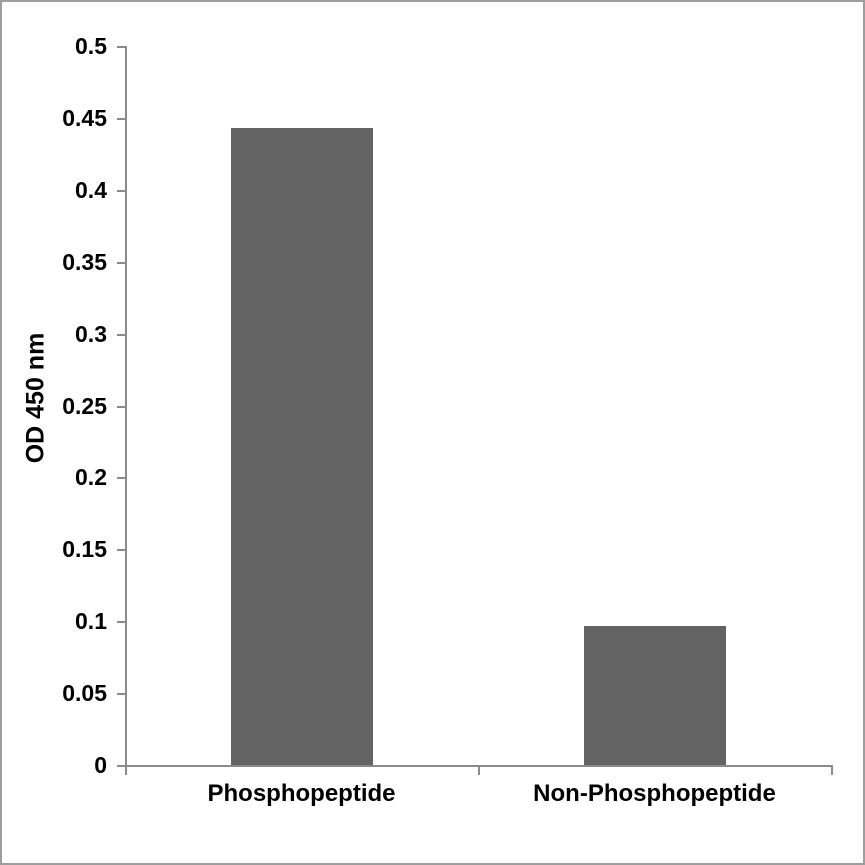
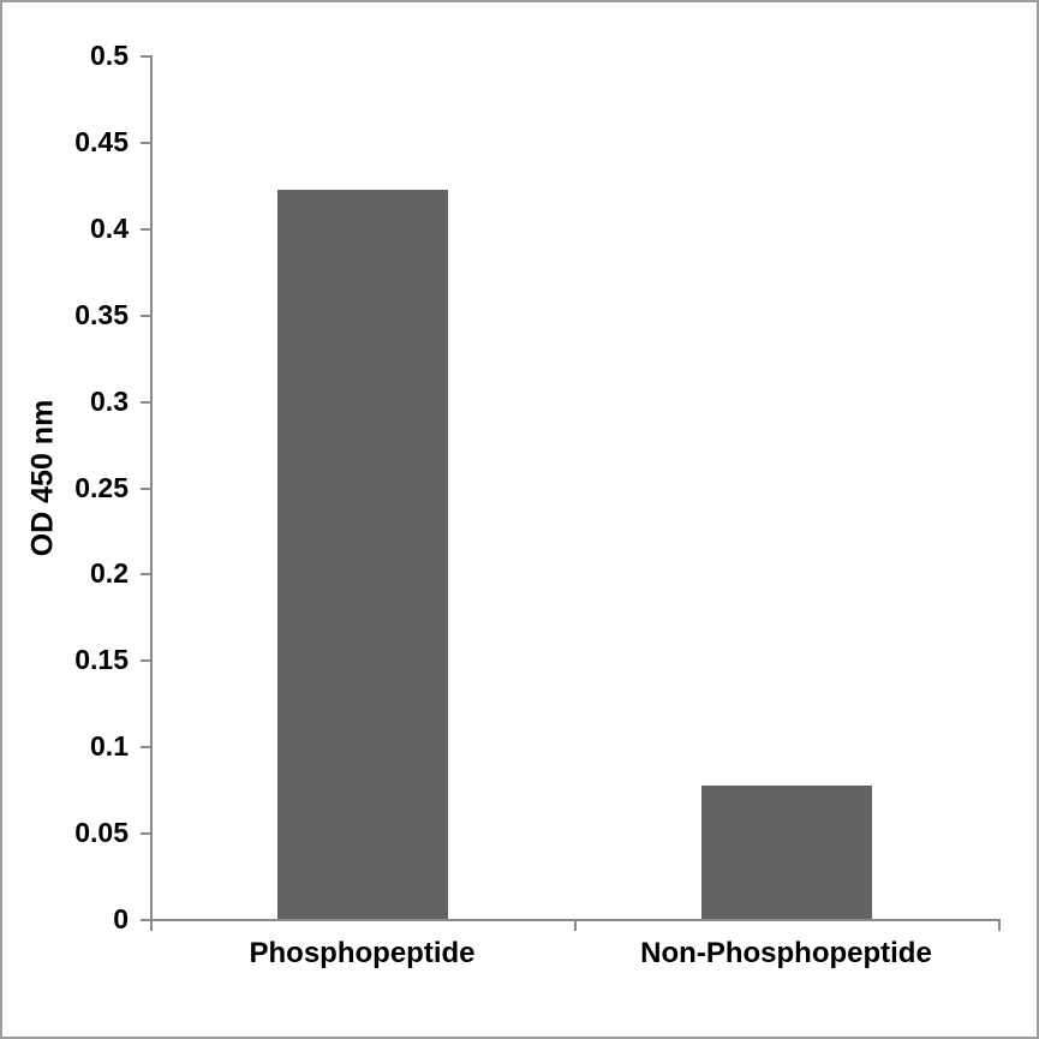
Phosphopeptide: 0.443 -> 0.422
Non-Phosphopeptide: 0.097 -> 0.077
